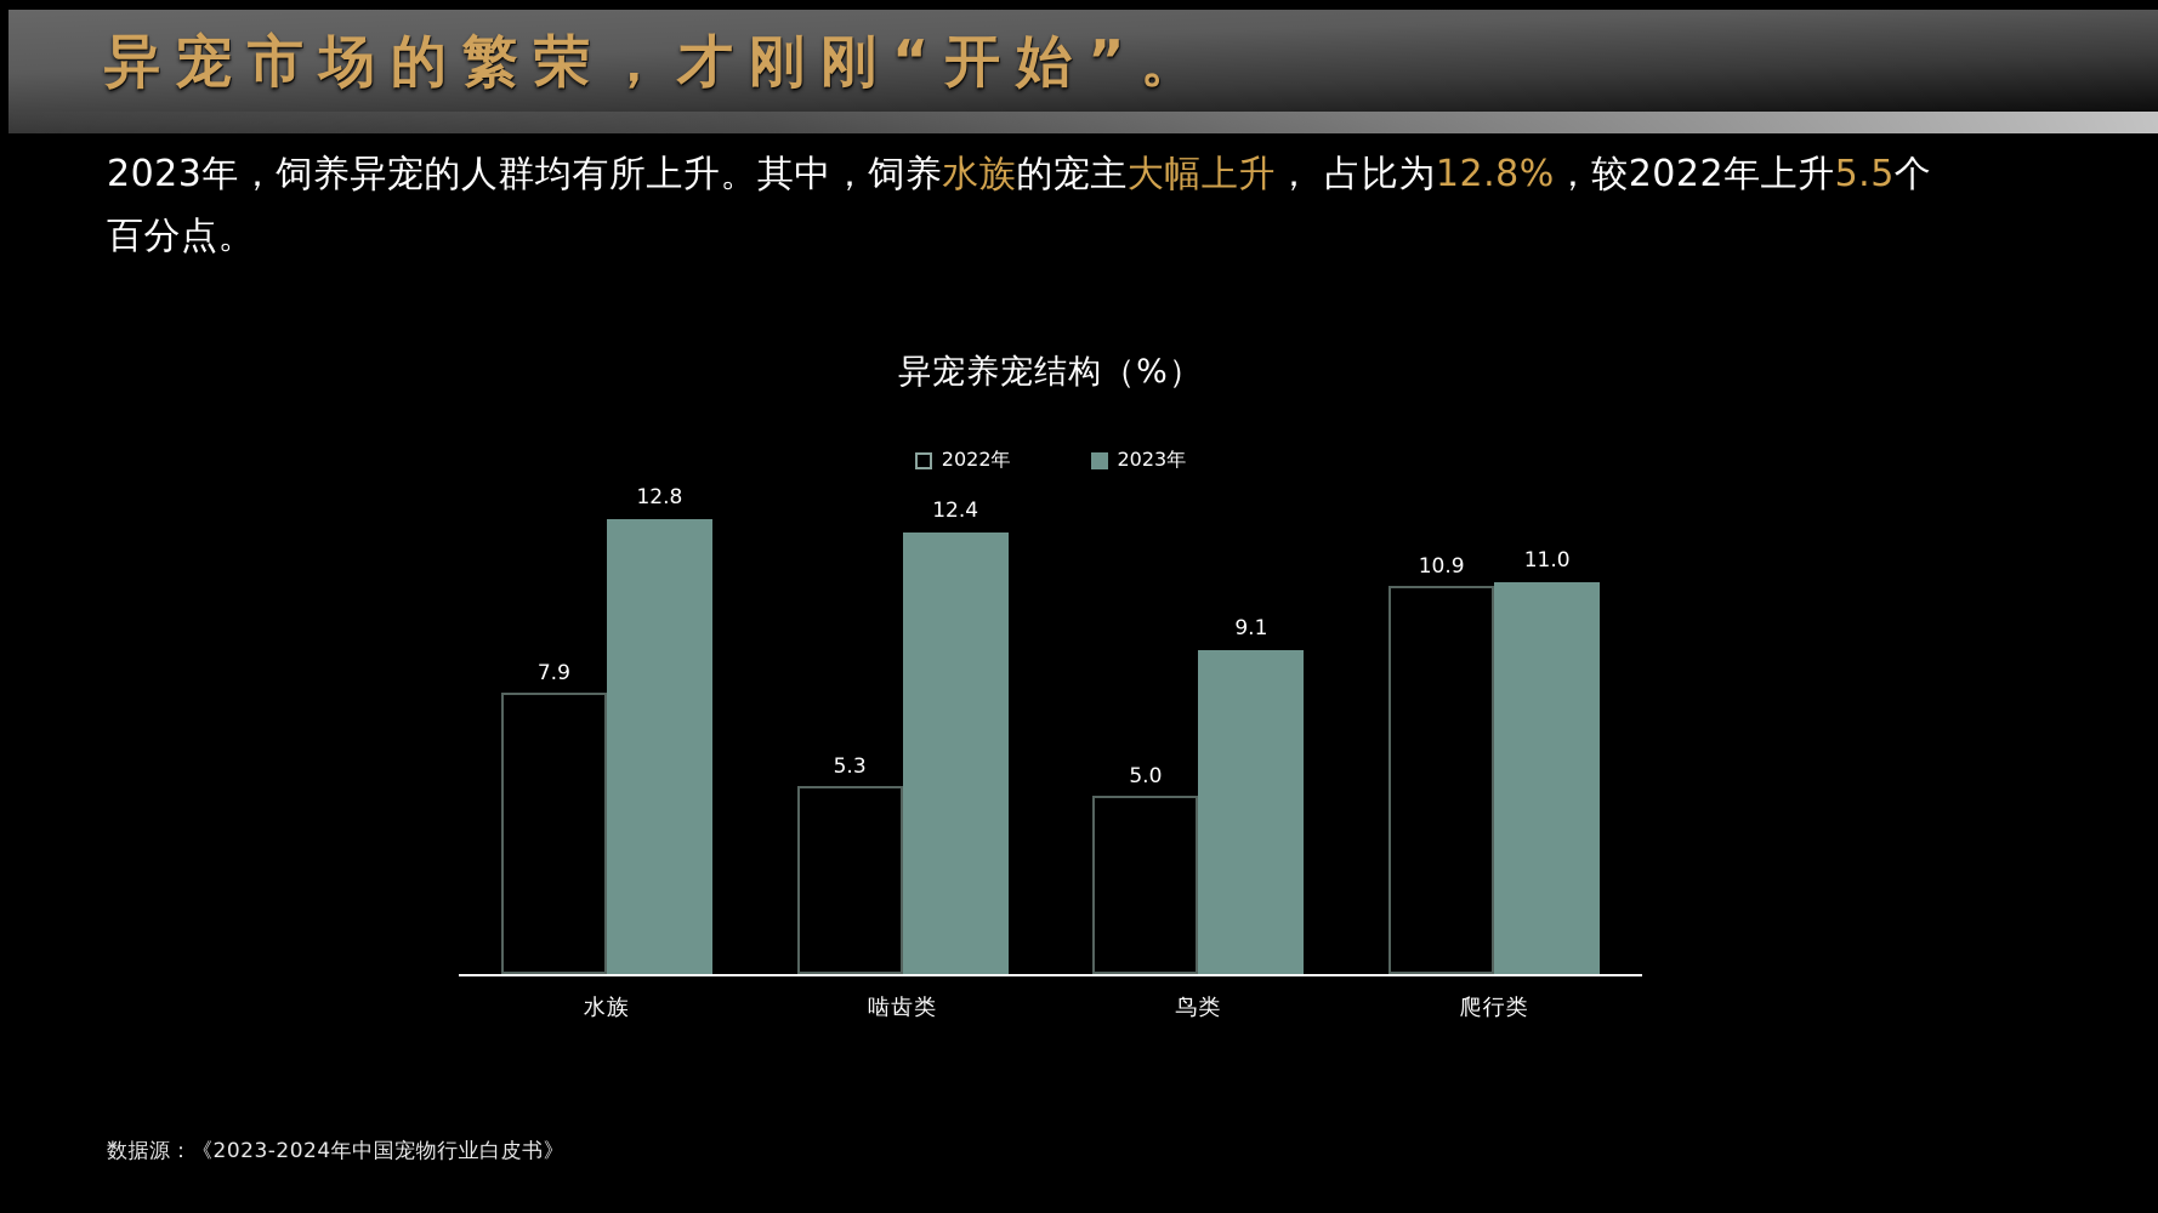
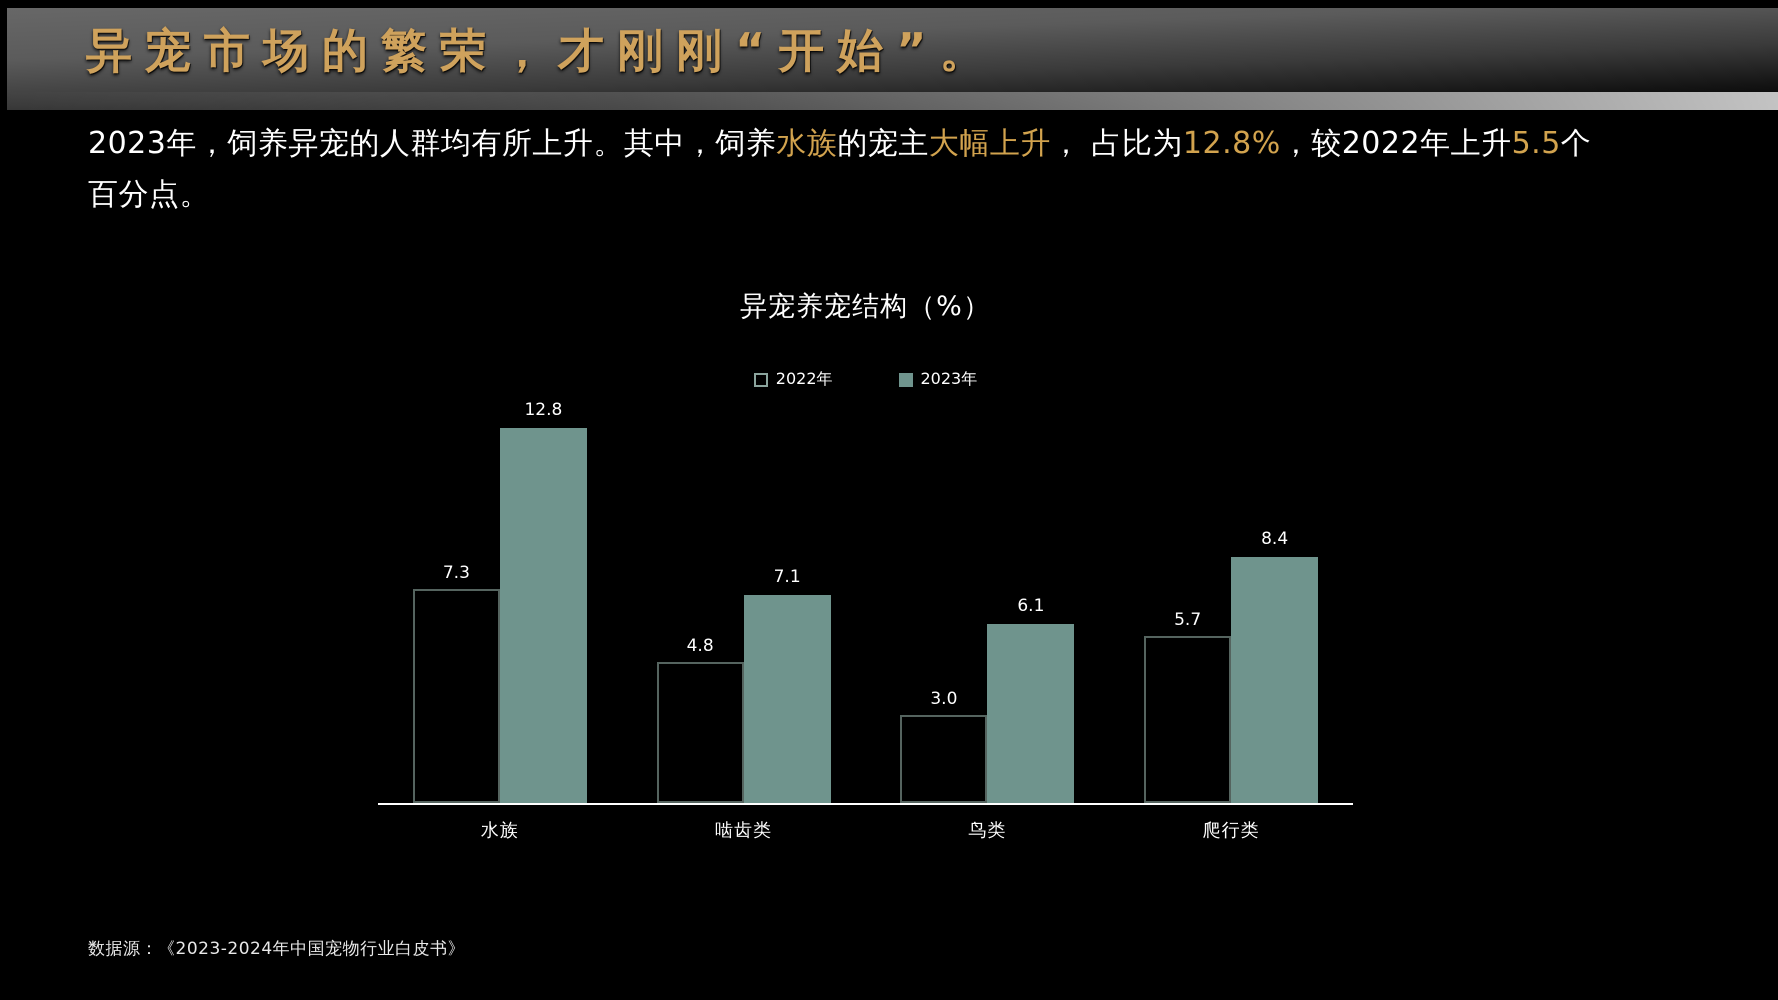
2022年/水族: 7.9 -> 7.3
2022年/啮齿类: 5.3 -> 4.8
2023年/啮齿类: 12.4 -> 7.1
2022年/鸟类: 5.0 -> 3.0
2023年/鸟类: 9.1 -> 6.1
2022年/爬行类: 10.9 -> 5.7
2023年/爬行类: 11.0 -> 8.4
